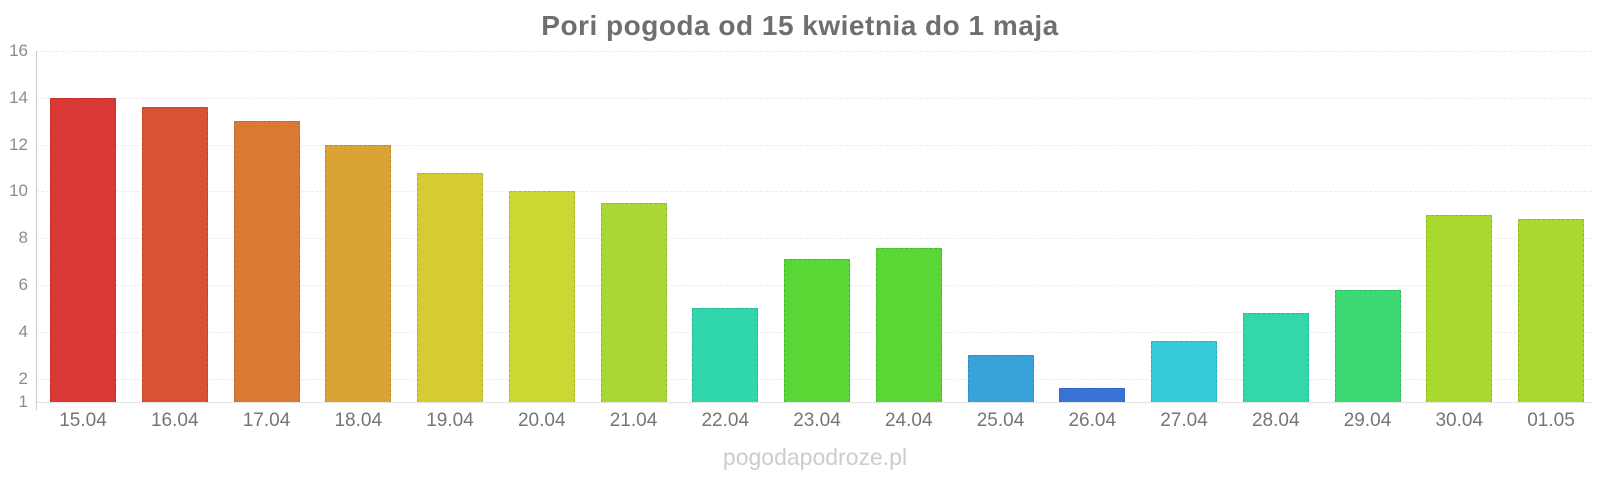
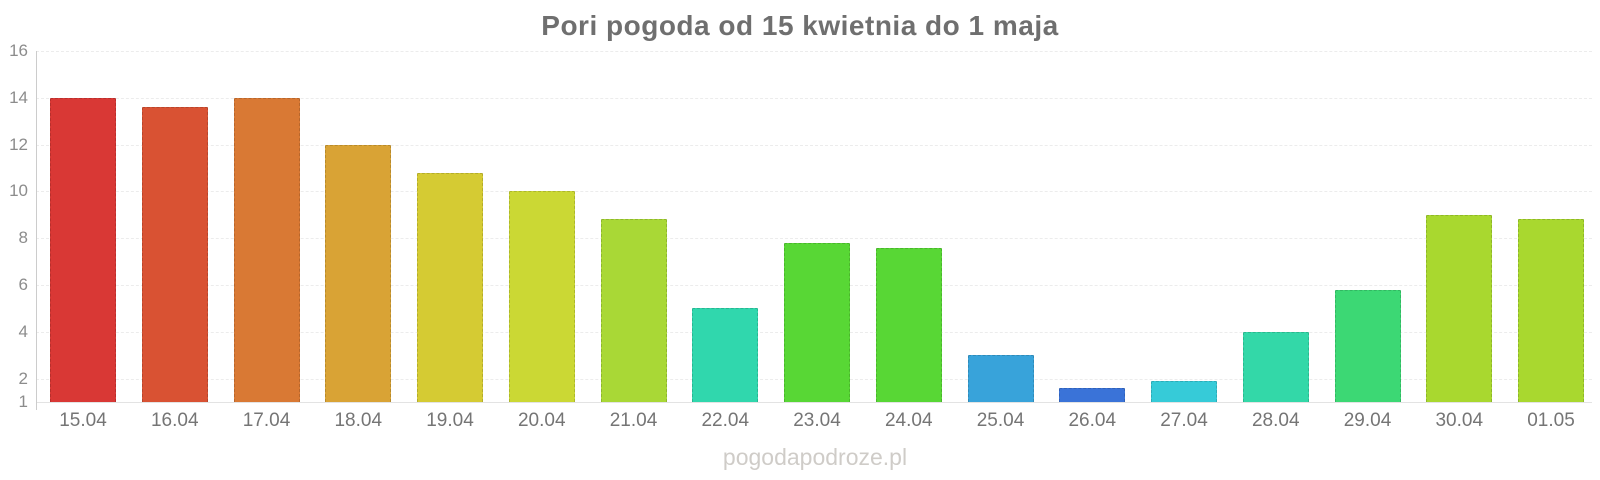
17.04: 13.0 -> 14.0
21.04: 9.5 -> 8.8
23.04: 7.1 -> 7.8
27.04: 3.6 -> 1.9
28.04: 4.8 -> 4.0
